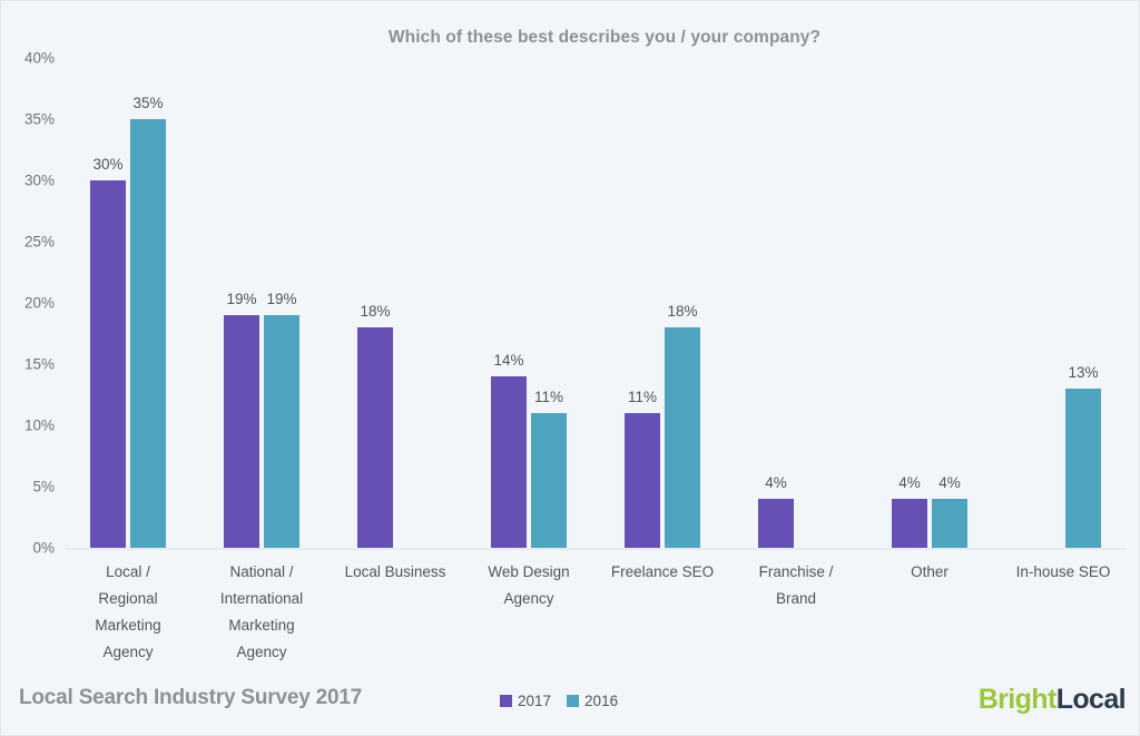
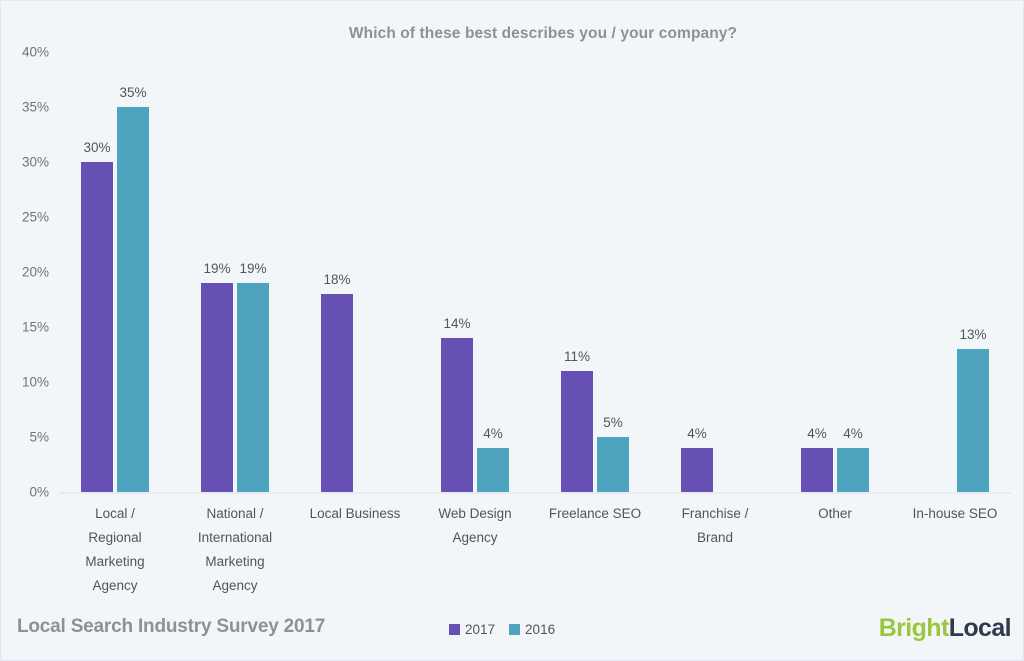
2016/Web Design Agency: 11% -> 4%
2016/Freelance SEO: 18% -> 5%
